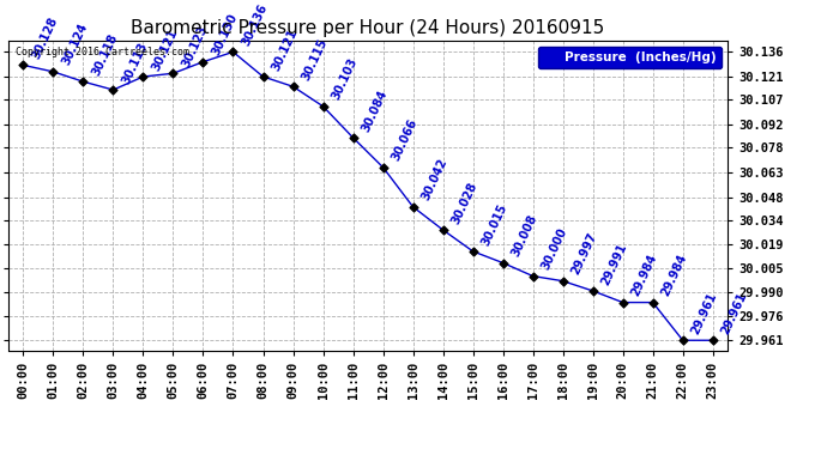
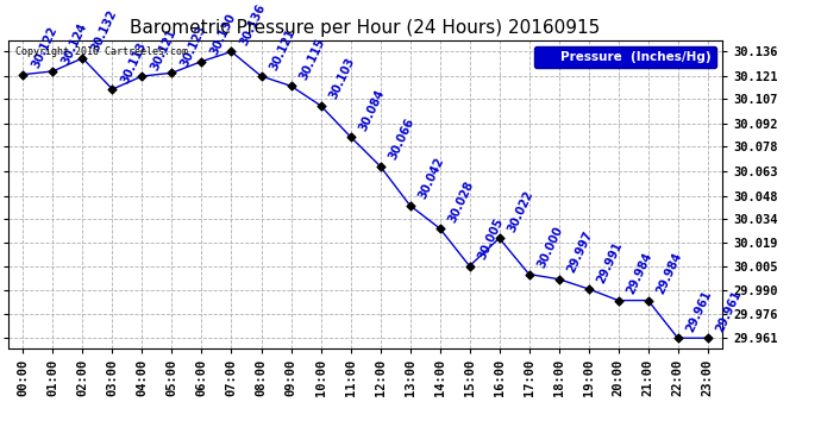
00:00: 30.128 -> 30.122
02:00: 30.118 -> 30.132
15:00: 30.015 -> 30.005
16:00: 30.008 -> 30.022
